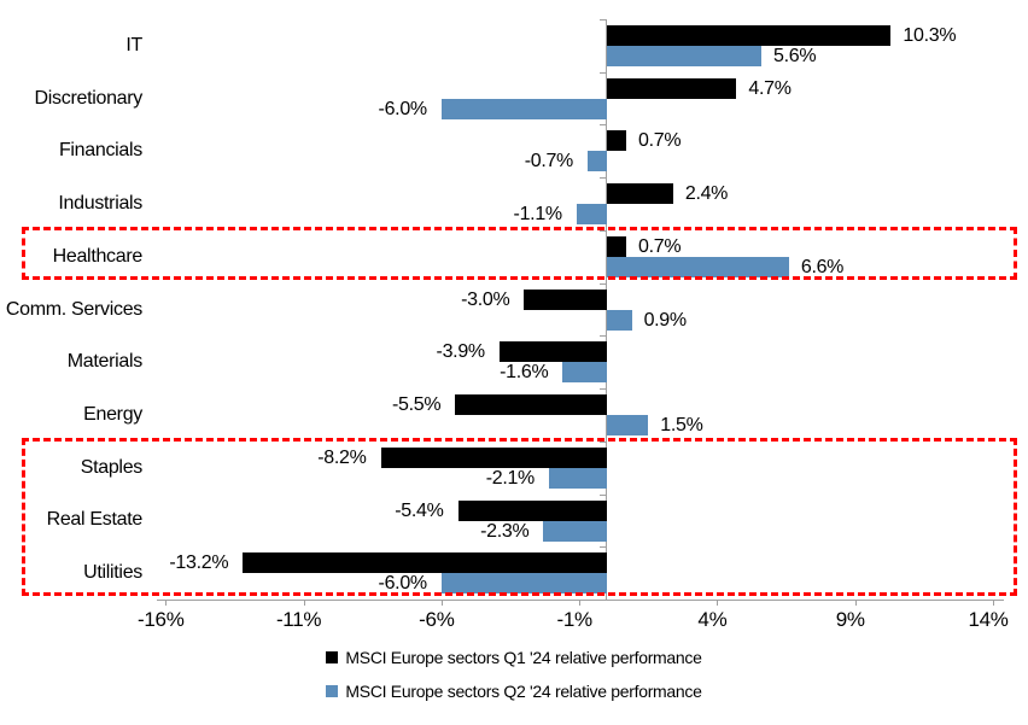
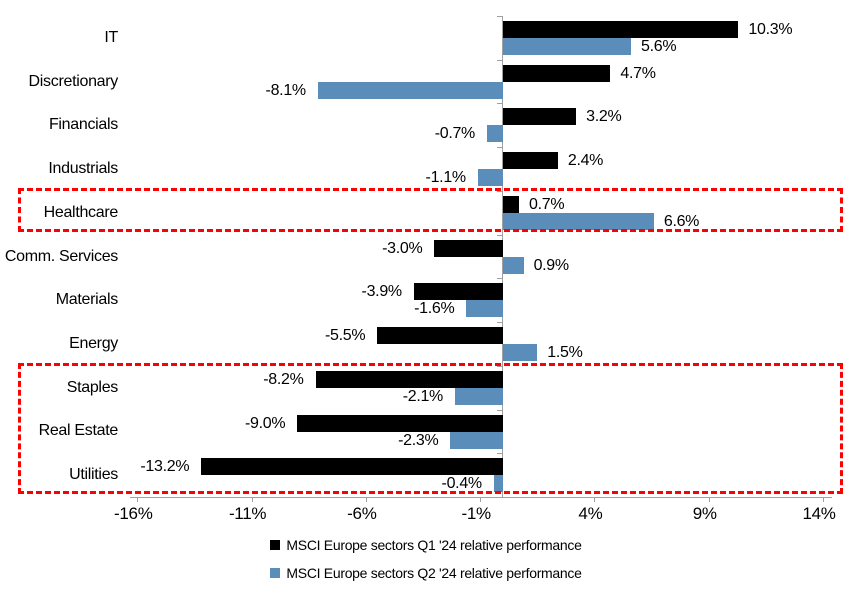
MSCI Europe sectors Q2 '24 relative performance/Discretionary: -6.0% -> -8.1%
MSCI Europe sectors Q1 '24 relative performance/Financials: 0.7% -> 3.2%
MSCI Europe sectors Q1 '24 relative performance/Real Estate: -5.4% -> -9.0%
MSCI Europe sectors Q2 '24 relative performance/Utilities: -6.0% -> -0.4%
